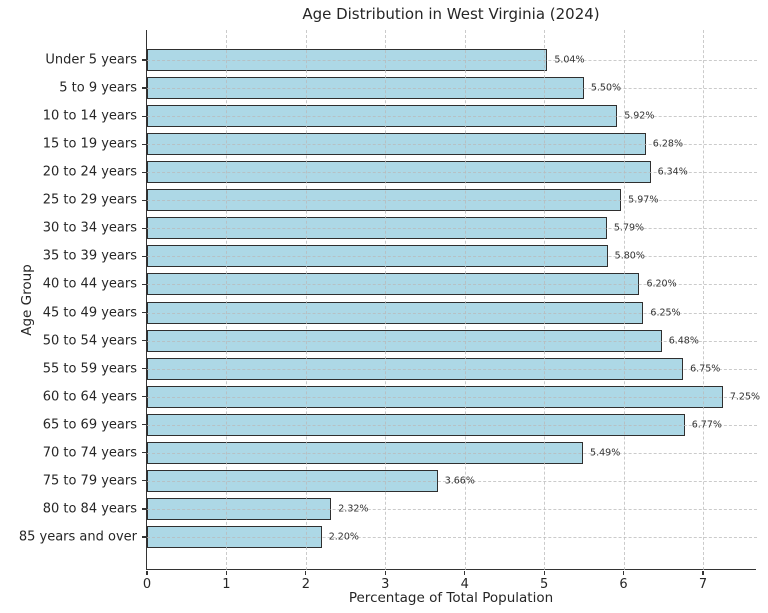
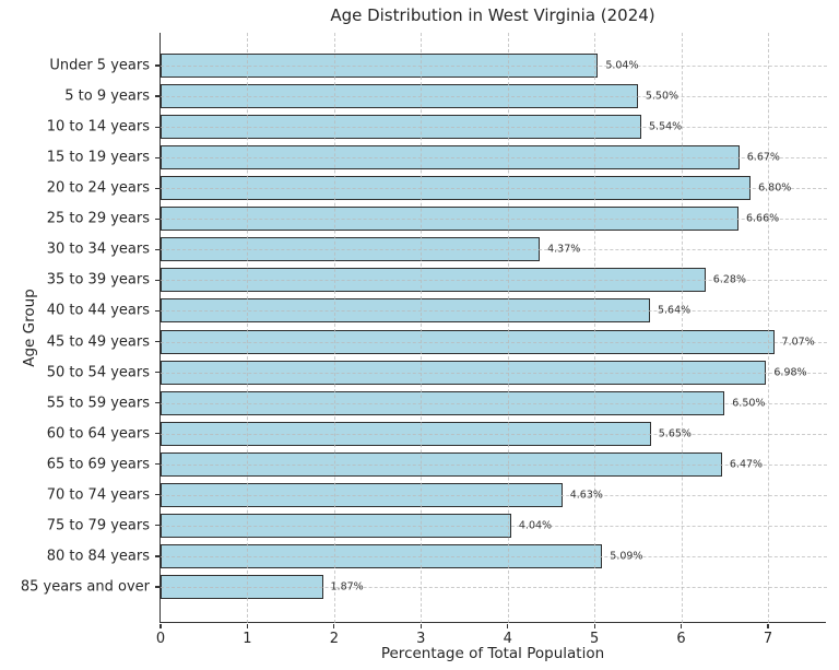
10 to 14 years: 5.92% -> 5.54%
15 to 19 years: 6.28% -> 6.67%
20 to 24 years: 6.34% -> 6.80%
25 to 29 years: 5.97% -> 6.66%
30 to 34 years: 5.79% -> 4.37%
35 to 39 years: 5.80% -> 6.28%
40 to 44 years: 6.20% -> 5.64%
45 to 49 years: 6.25% -> 7.07%
50 to 54 years: 6.48% -> 6.98%
55 to 59 years: 6.75% -> 6.50%
60 to 64 years: 7.25% -> 5.65%
65 to 69 years: 6.77% -> 6.47%
70 to 74 years: 5.49% -> 4.63%
75 to 79 years: 3.66% -> 4.04%
80 to 84 years: 2.32% -> 5.09%
85 years and over: 2.20% -> 1.87%
